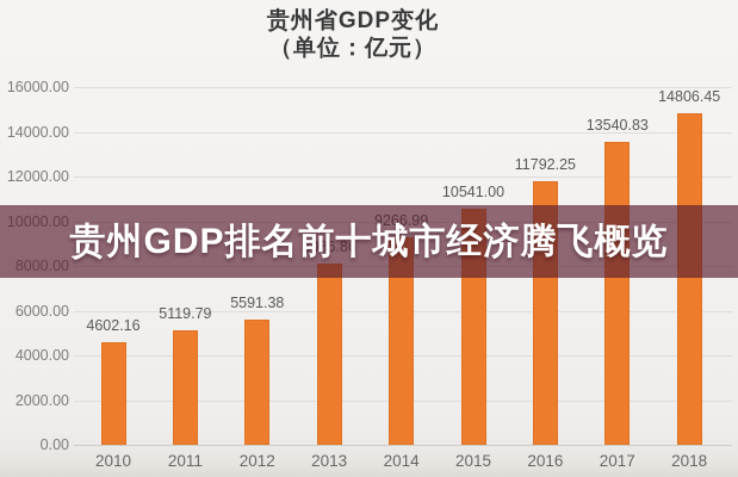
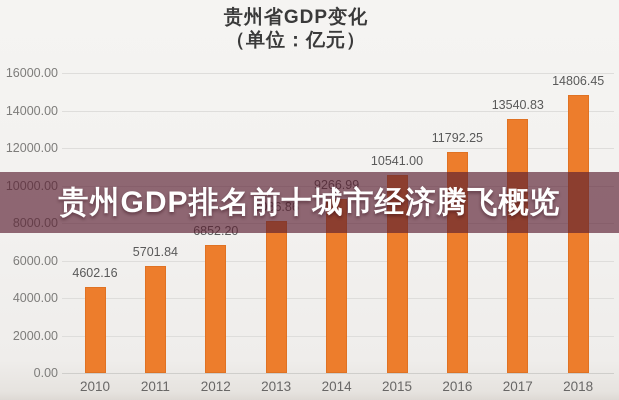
2011: 5119.79 -> 5701.84
2012: 5591.38 -> 6852.20
